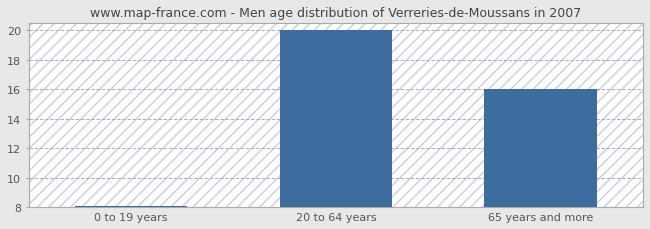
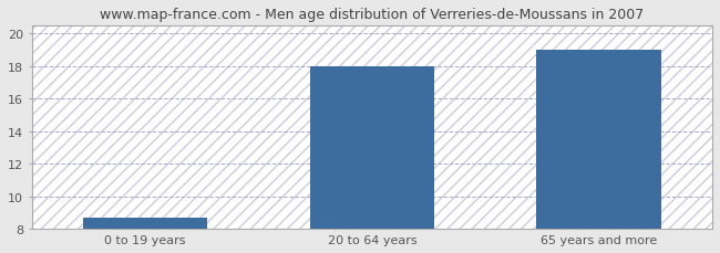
0 to 19 years: 8.1 -> 8.7
20 to 64 years: 20.0 -> 18.0
65 years and more: 16.0 -> 19.0
